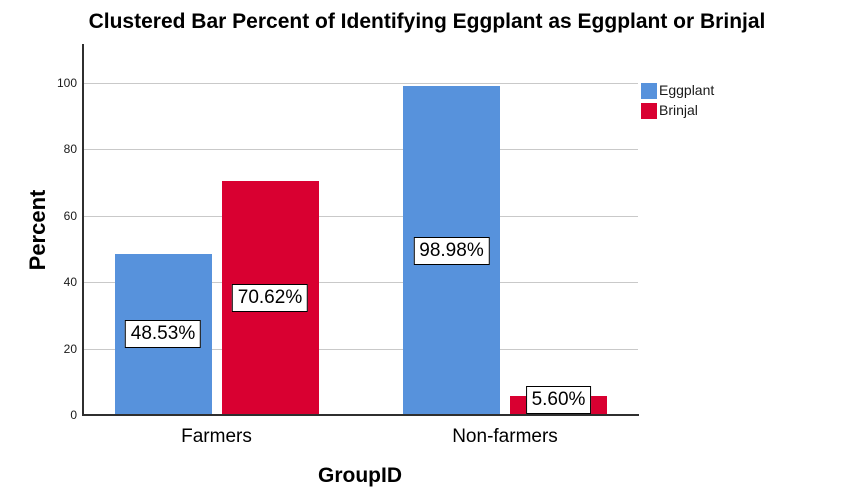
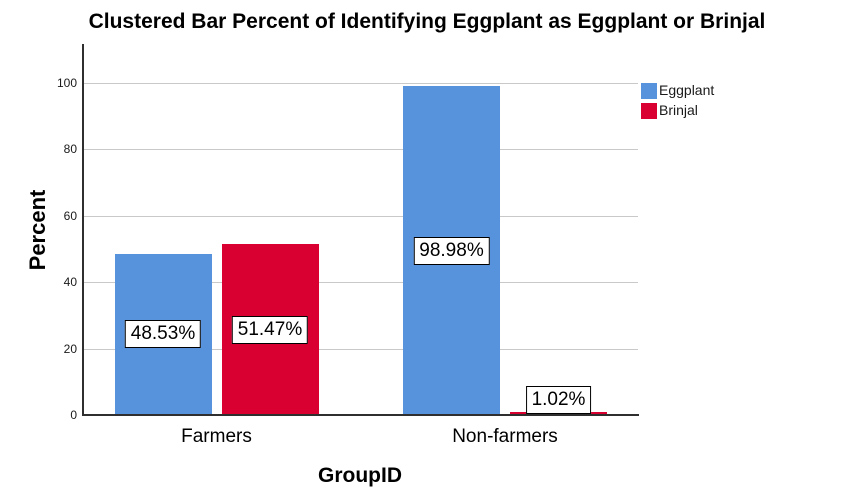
Brinjal/Farmers: 70.62% -> 51.47%
Brinjal/Non-farmers: 5.60% -> 1.02%
